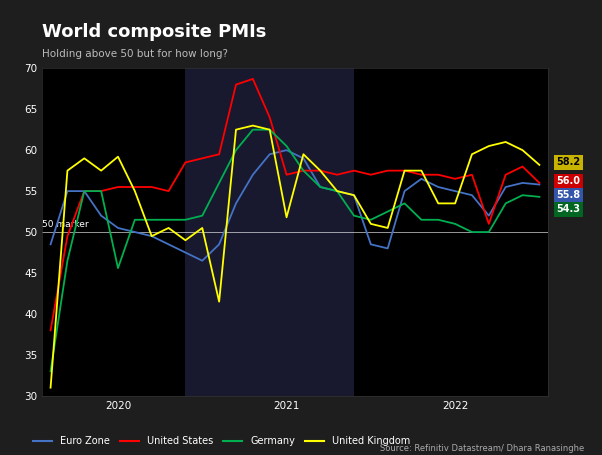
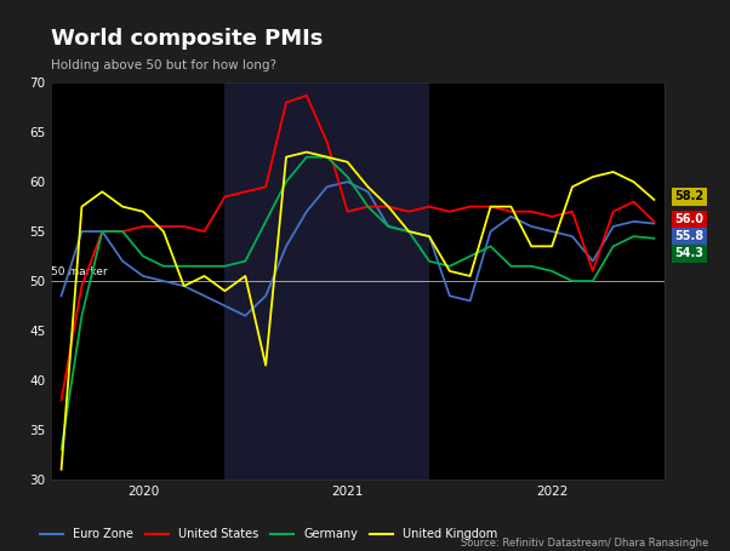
Germany/2020: 45.6 -> 52.5
United Kingdom/2020: 59.2 -> 57.0
United Kingdom/2021: 51.8 -> 62.0
